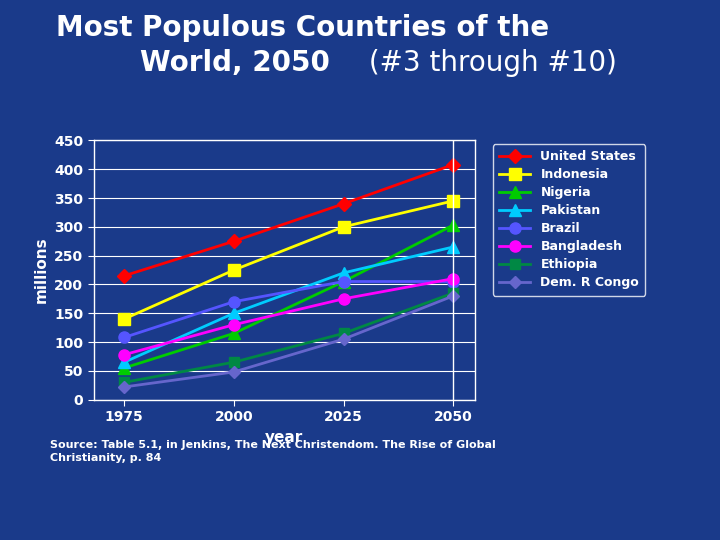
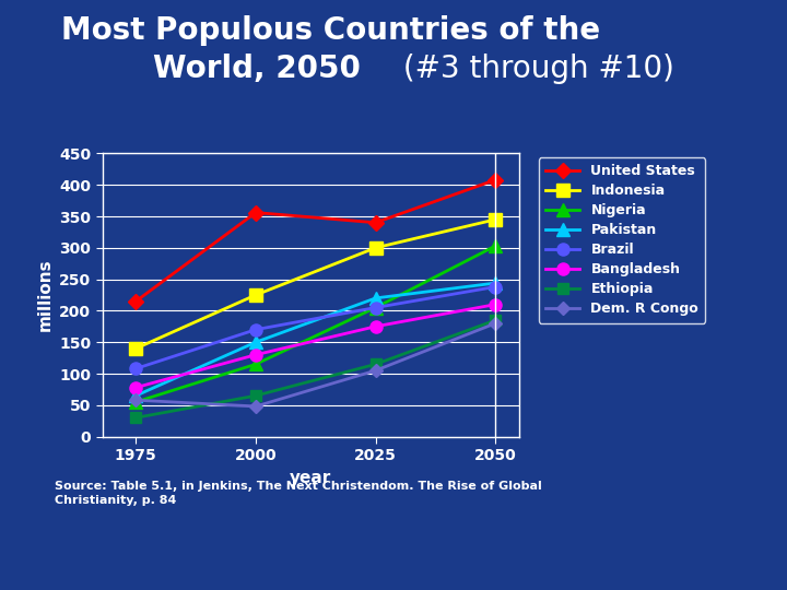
Dem. R Congo/1975: 22 -> 58
United States/2000: 275 -> 356
Pakistan/2050: 265 -> 244
Brazil/2050: 205 -> 238
